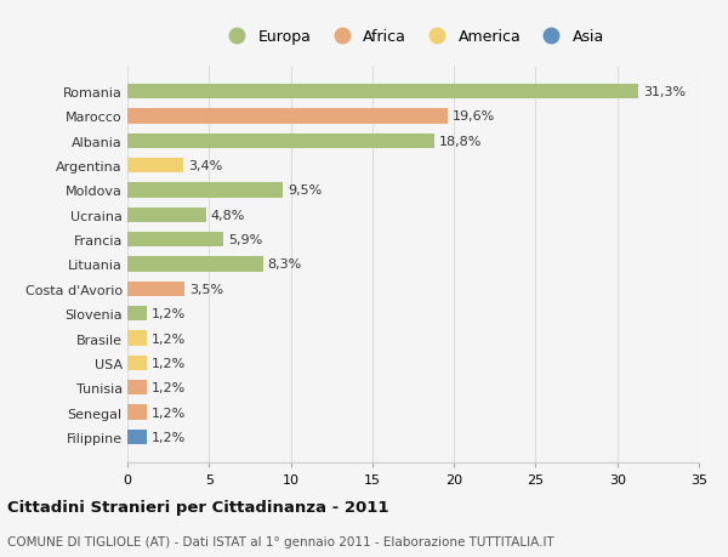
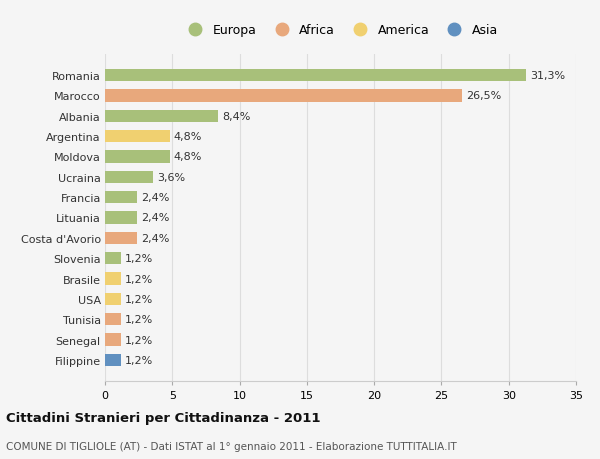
Marocco: 19,6% -> 26,5%
Albania: 18,8% -> 8,4%
Argentina: 3,4% -> 4,8%
Moldova: 9,5% -> 4,8%
Ucraina: 4,8% -> 3,6%
Francia: 5,9% -> 2,4%
Lituania: 8,3% -> 2,4%
Costa d'Avorio: 3,5% -> 2,4%
